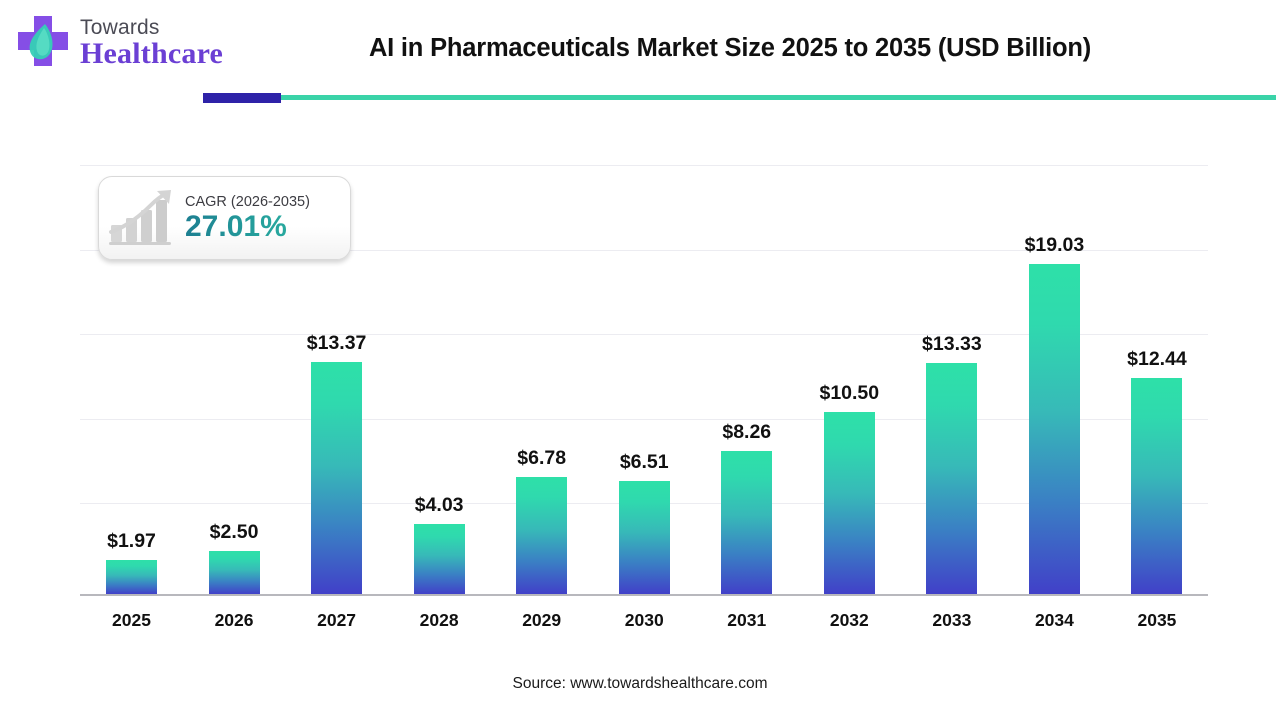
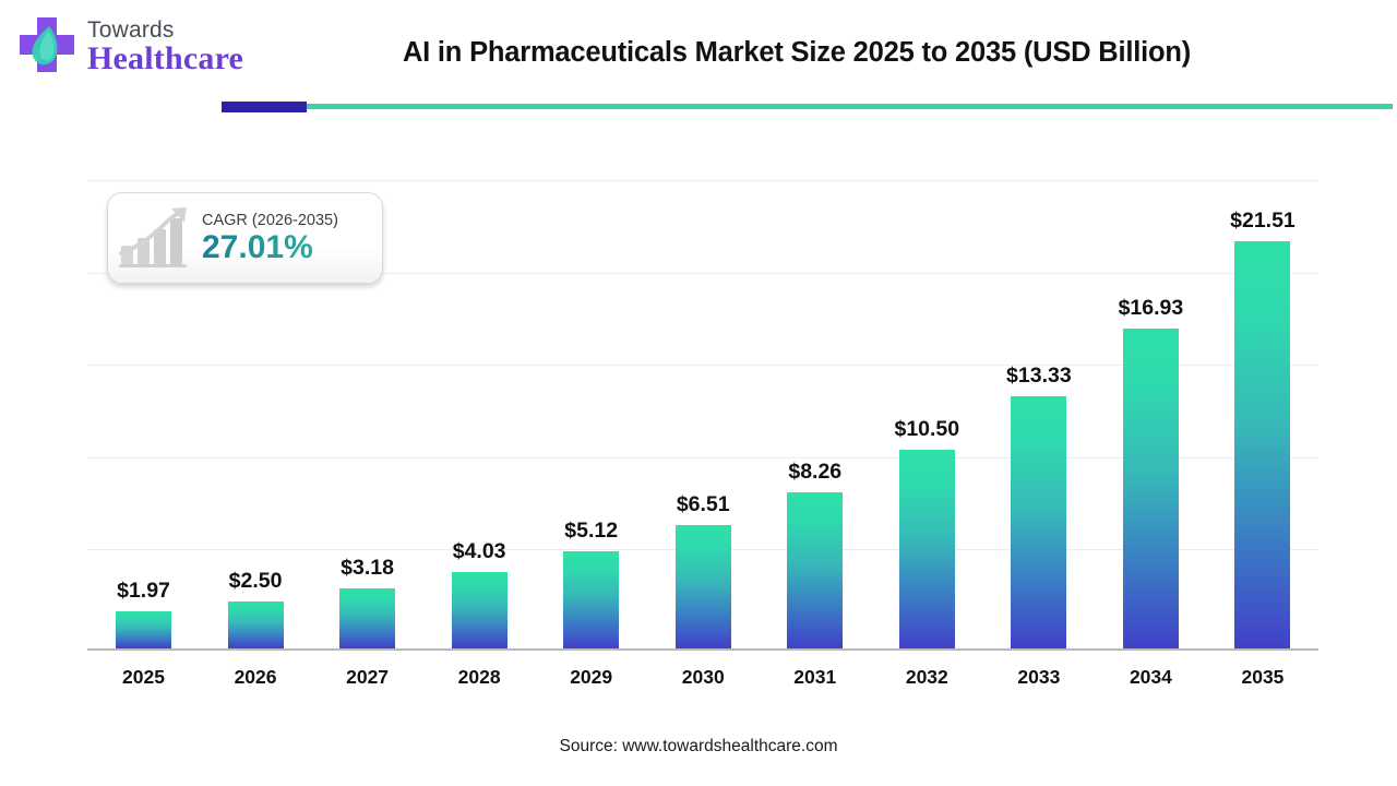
2027: $13.37 -> $3.18
2029: $6.78 -> $5.12
2034: $19.03 -> $16.93
2035: $12.44 -> $21.51
